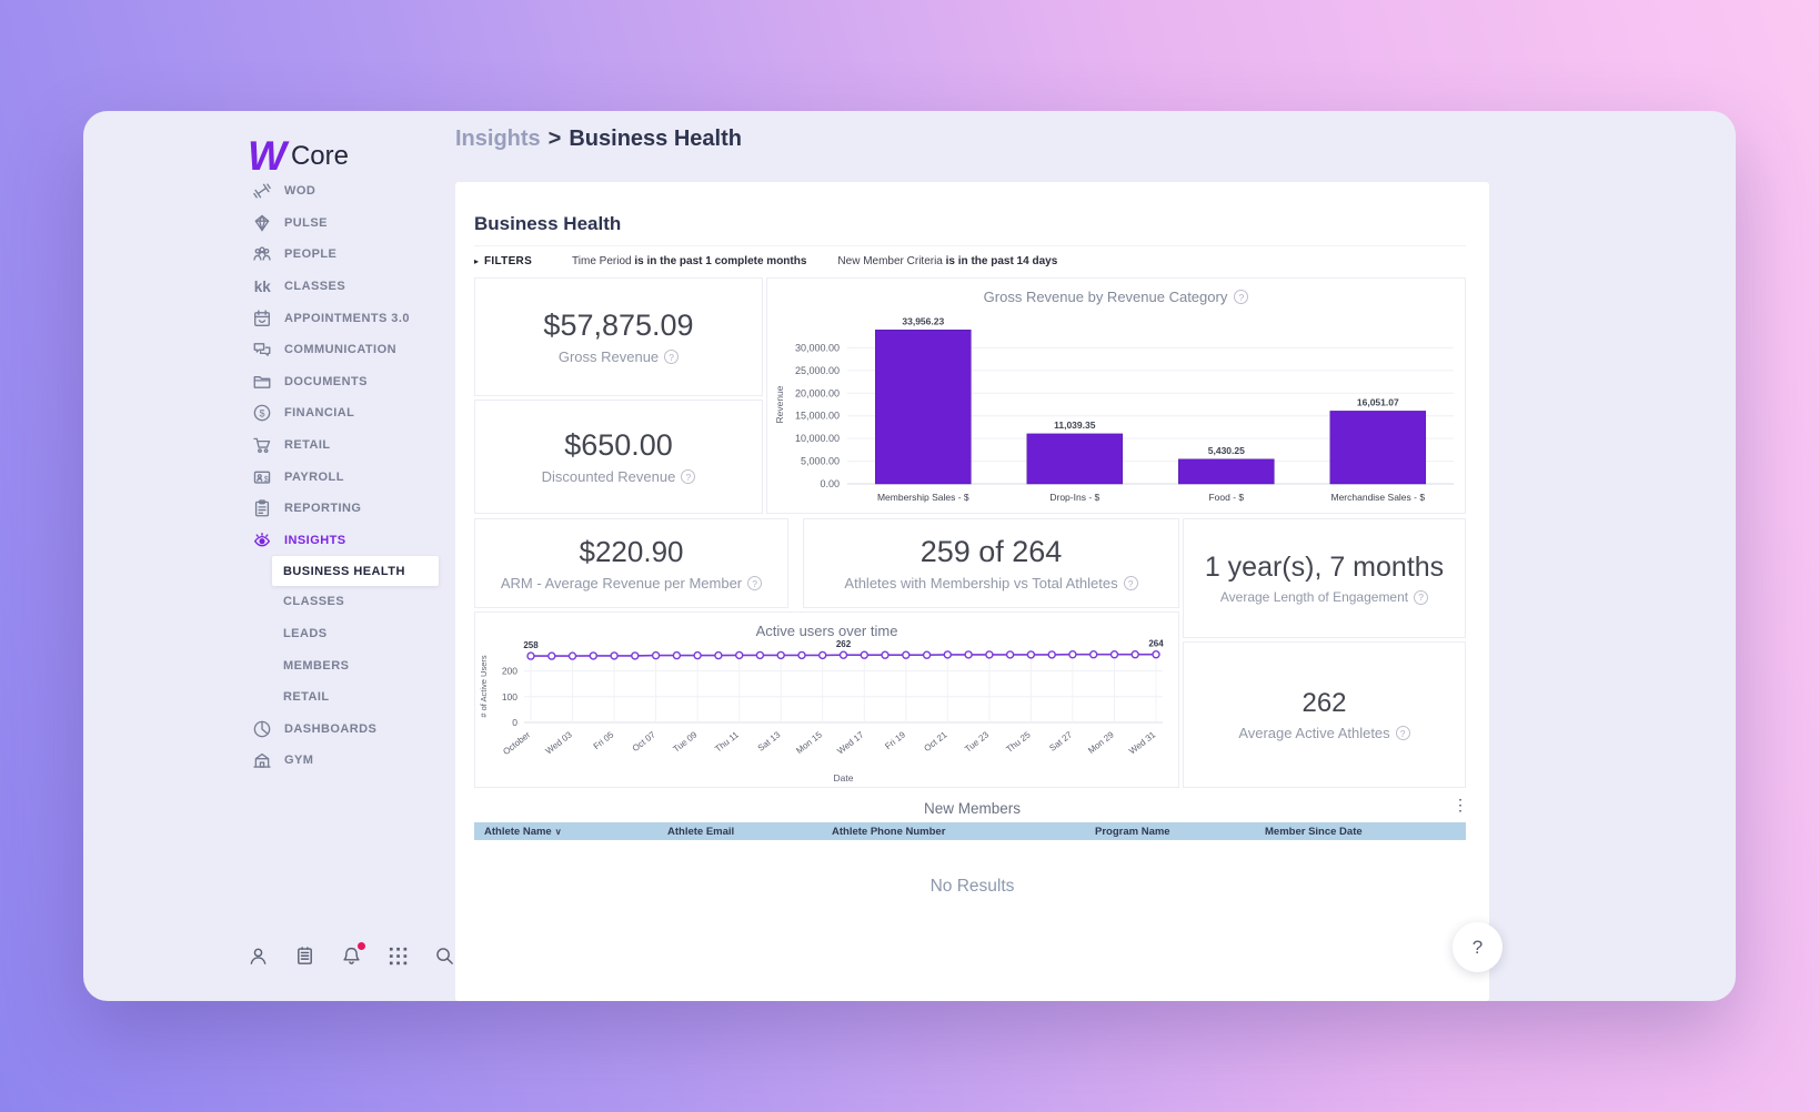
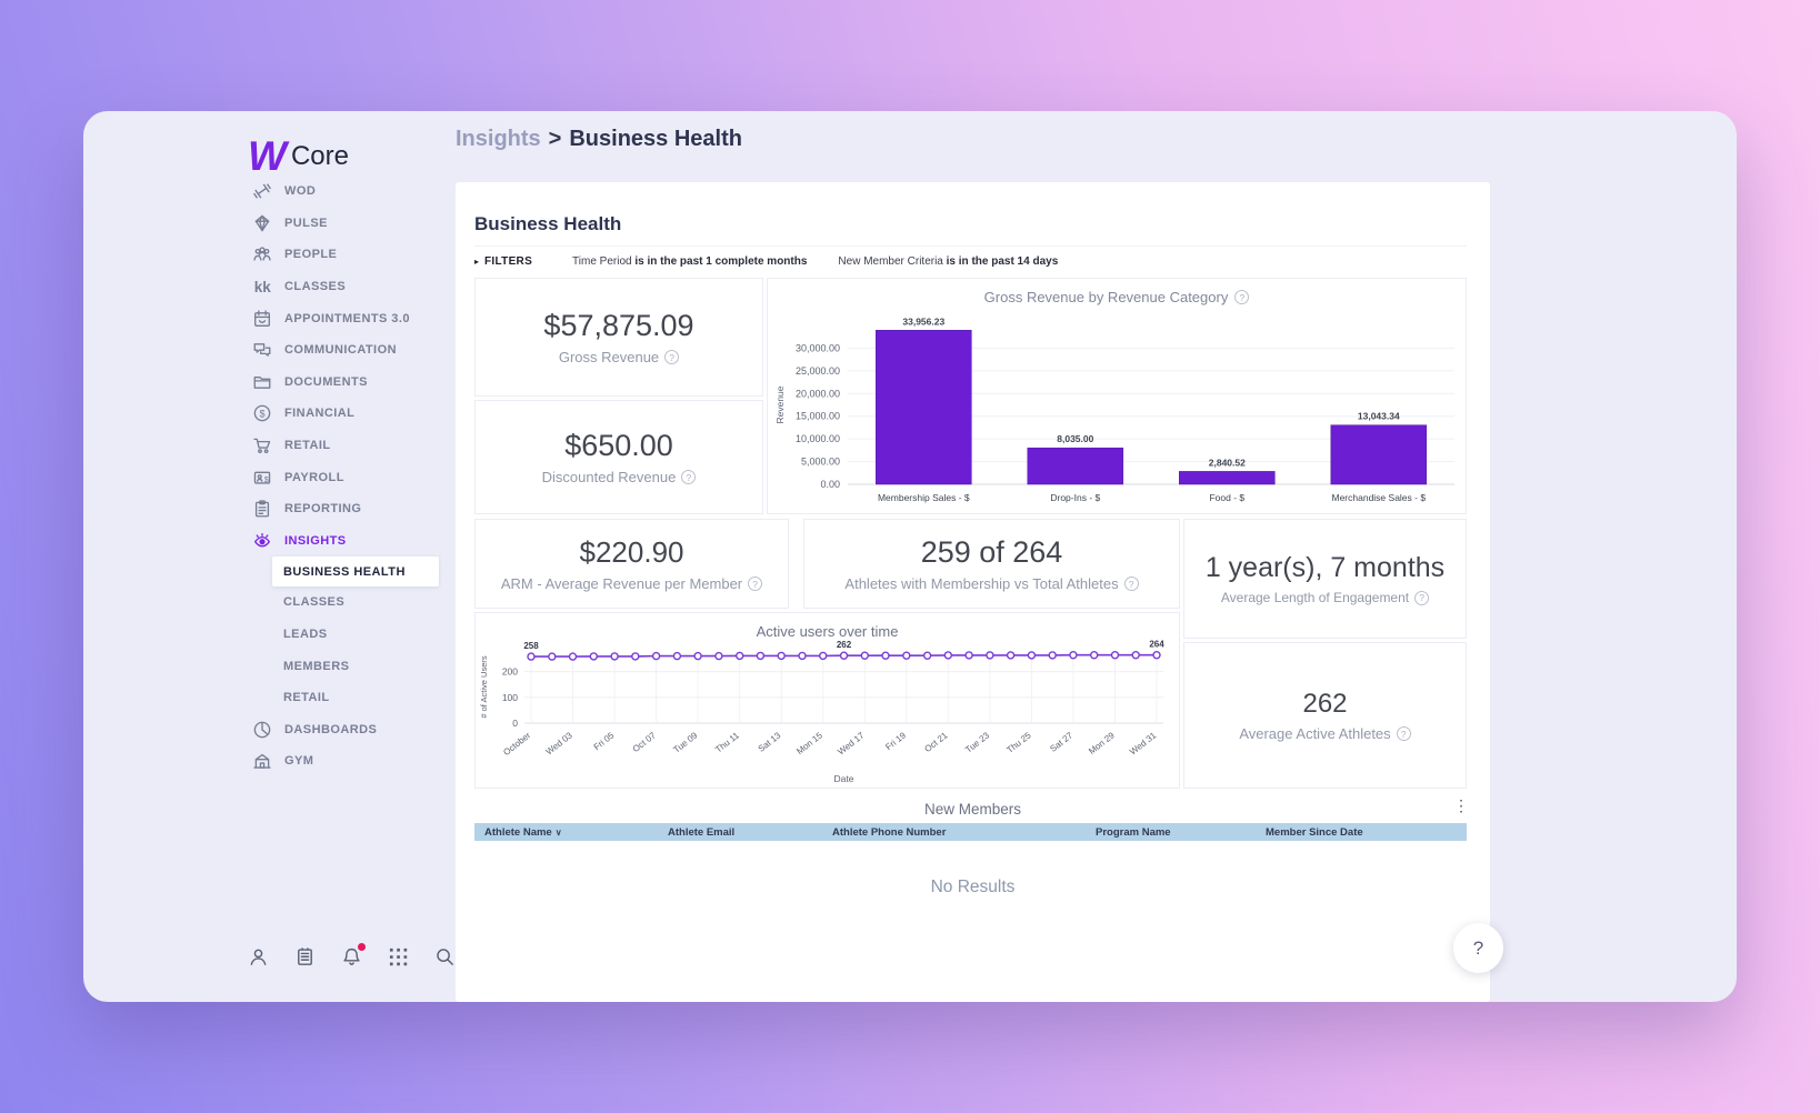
Gross Revenue by Revenue Category/Drop-Ins - $: 11,039.35 -> 8,035.00
Gross Revenue by Revenue Category/Food - $: 5,430.25 -> 2,840.52
Gross Revenue by Revenue Category/Merchandise Sales - $: 16,051.07 -> 13,043.34
